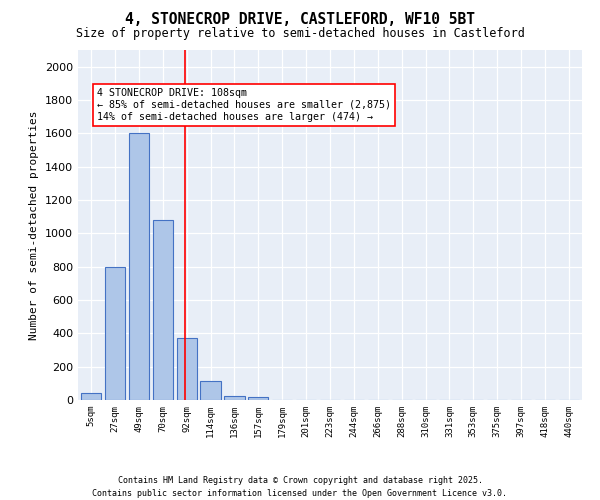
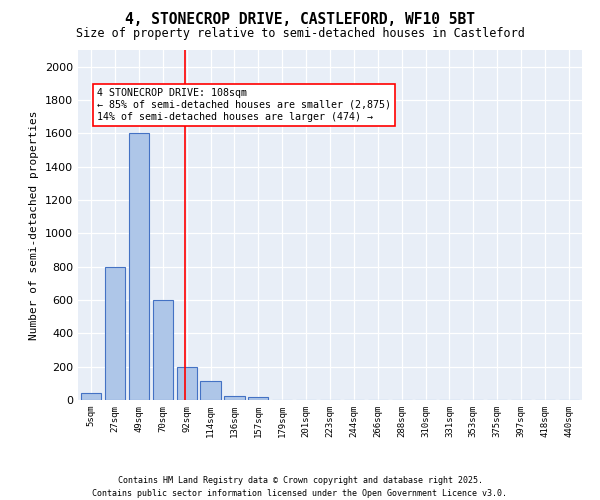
70sqm: 1080 -> 600
92sqm: 370 -> 200
